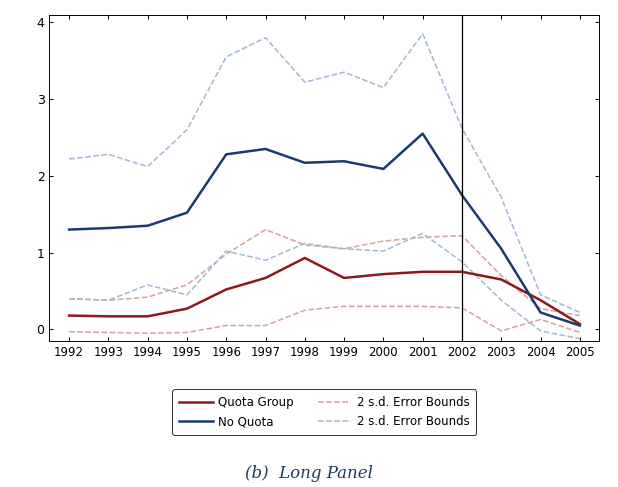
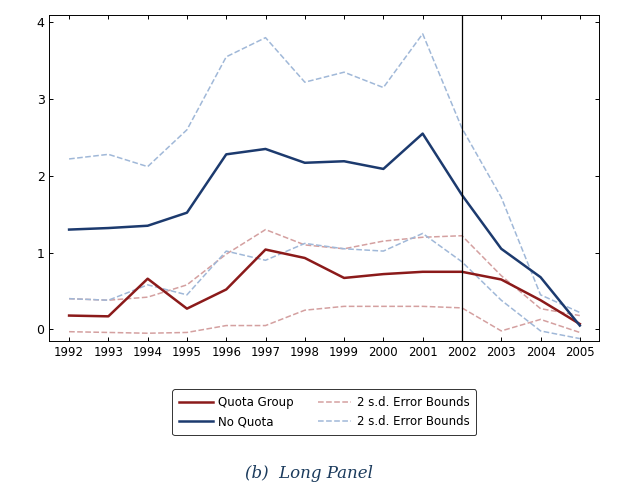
Quota Group/1994: 0.17 -> 0.66
Quota Group/1997: 0.67 -> 1.04
No Quota/2004: 0.22 -> 0.68
